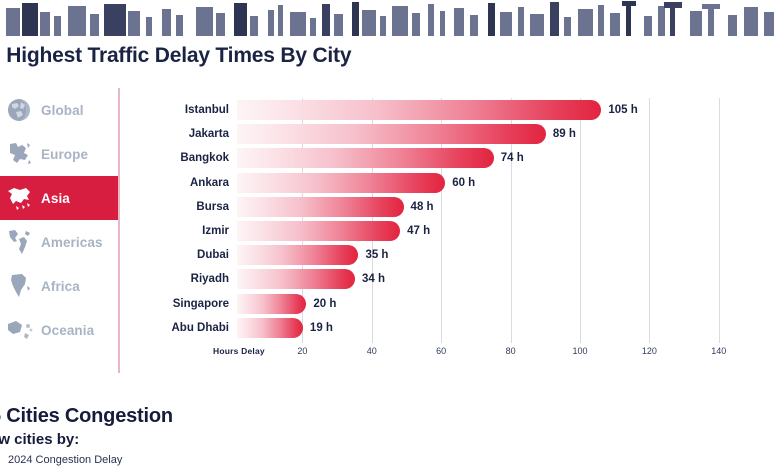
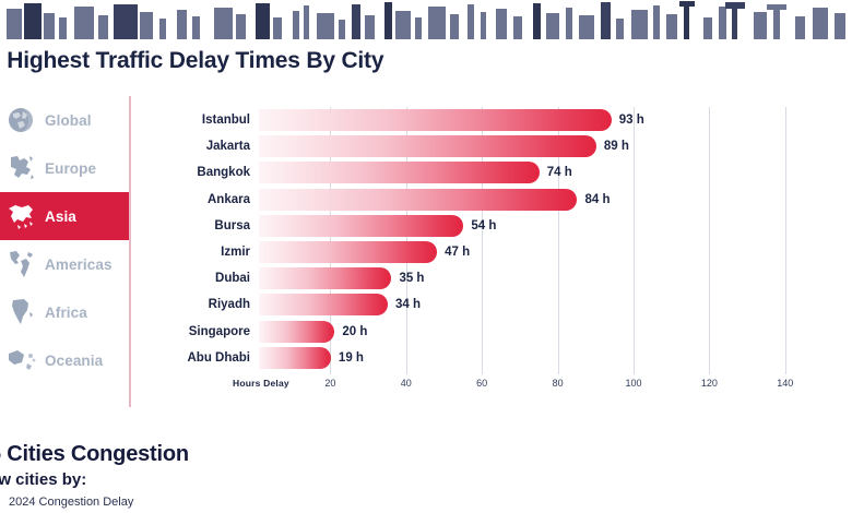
Istanbul: 105 -> 93
Ankara: 60 -> 84
Bursa: 48 -> 54
